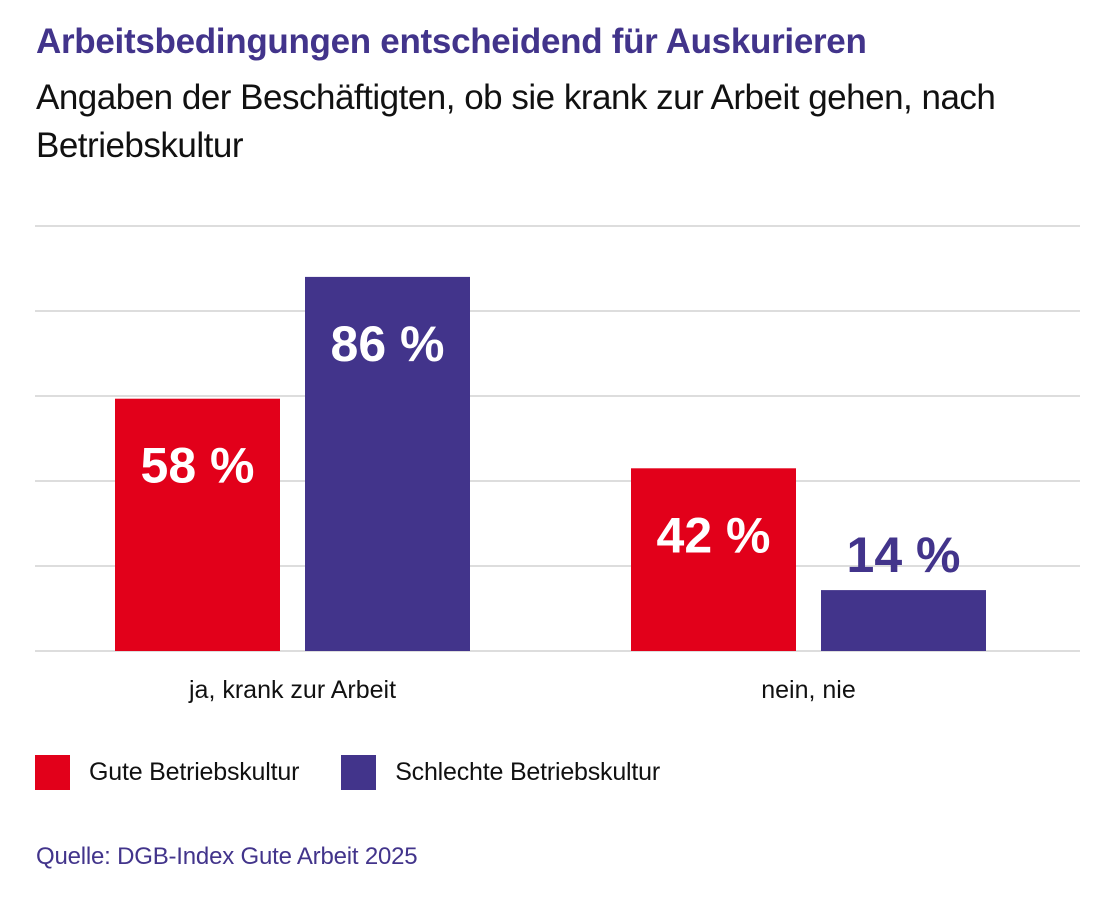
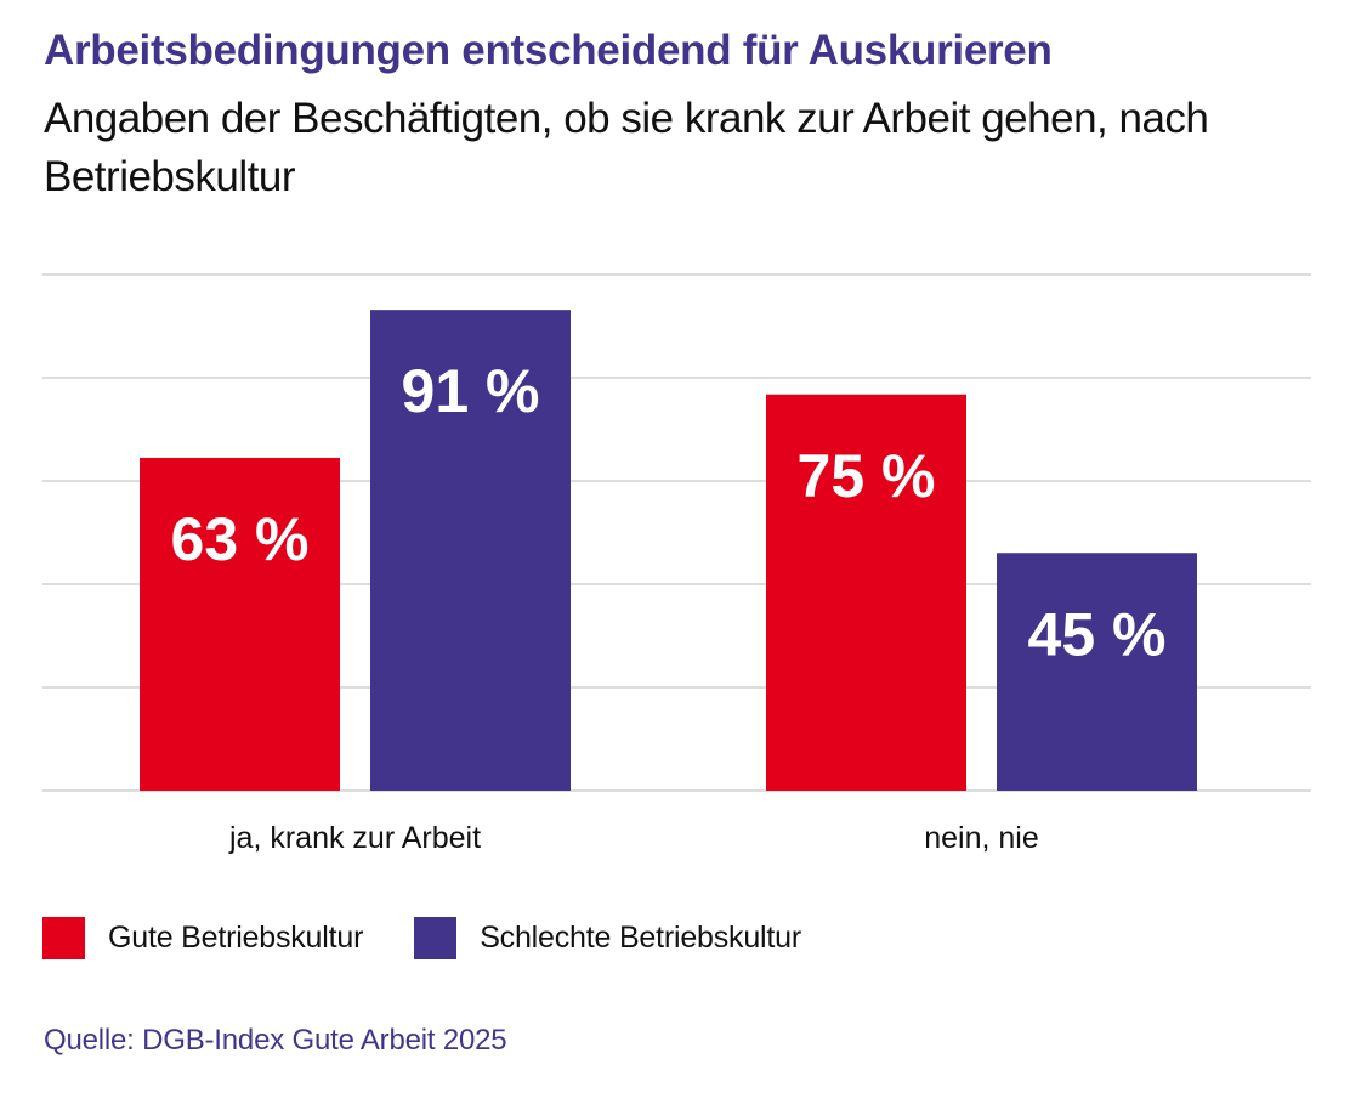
Gute Betriebskultur/ja, krank zur Arbeit: 58 -> 63
Schlechte Betriebskultur/ja, krank zur Arbeit: 86 -> 91
Gute Betriebskultur/nein, nie: 42 -> 75
Schlechte Betriebskultur/nein, nie: 14 -> 45
